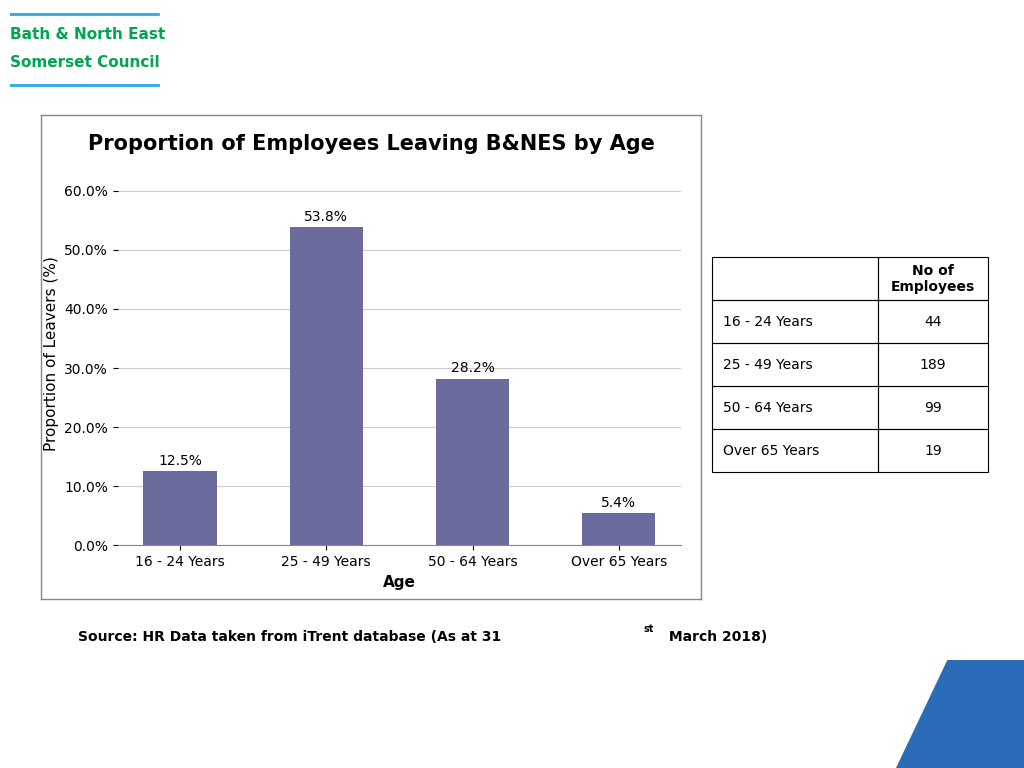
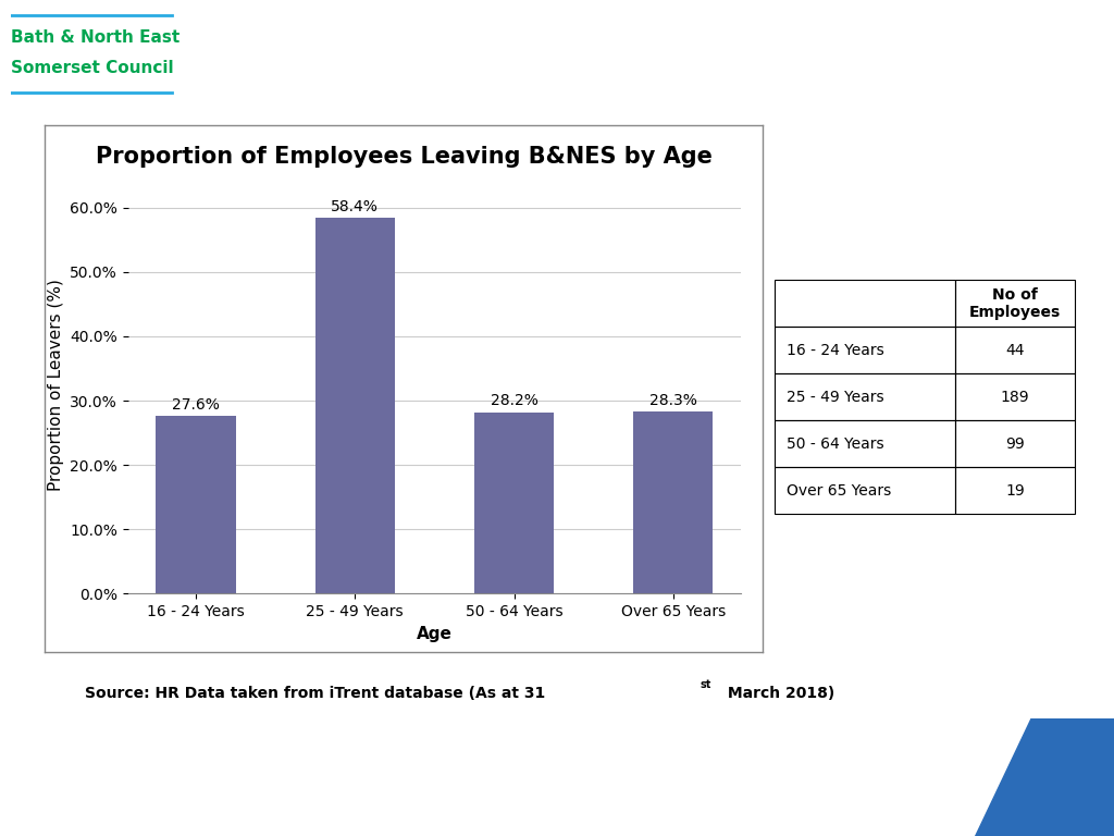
16 - 24 Years: 12.5% -> 27.6%
25 - 49 Years: 53.8% -> 58.4%
Over 65 Years: 5.4% -> 28.3%
